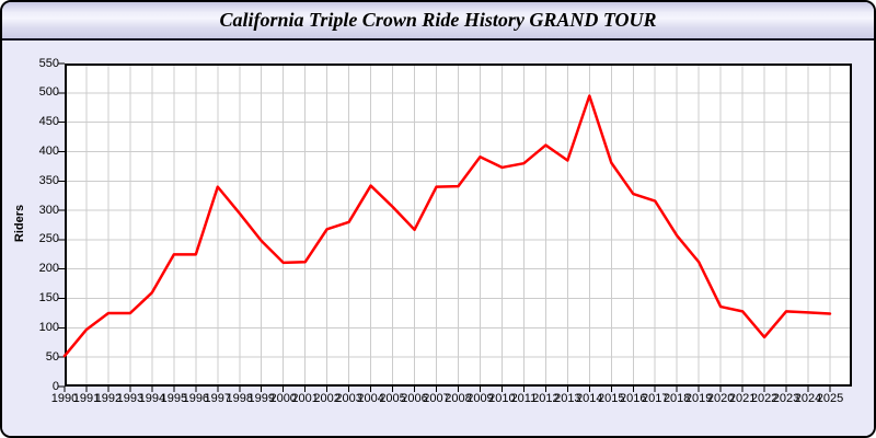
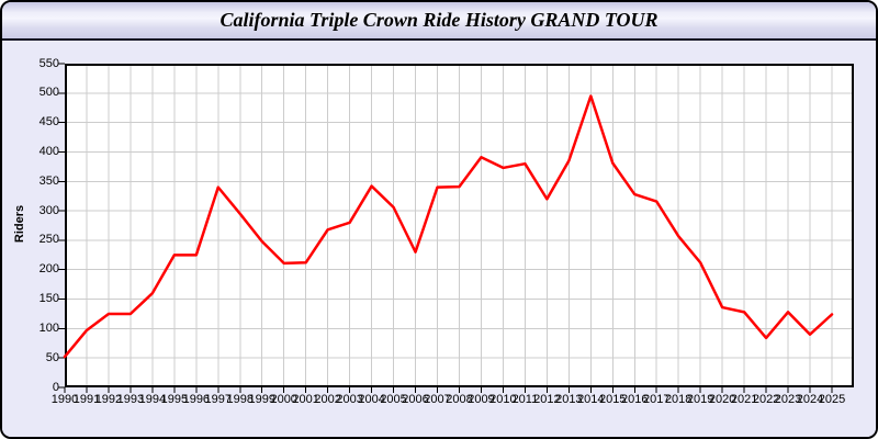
2006: 270 -> 230
2012: 410 -> 320
2024: 130 -> 90
